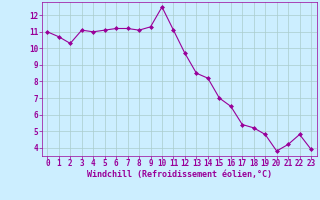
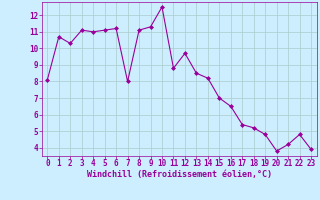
0: 11.0 -> 8.1
7: 11.2 -> 8.0
11: 11.1 -> 8.8
